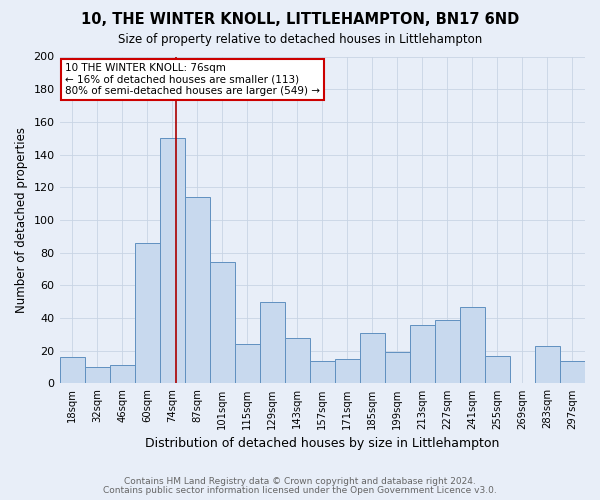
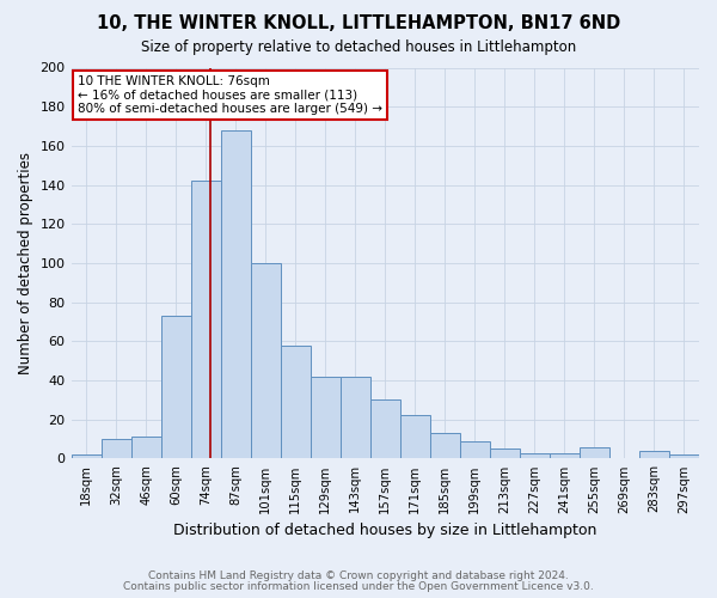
18sqm: 16 -> 2
60sqm: 86 -> 73
74sqm: 150 -> 142
87sqm: 114 -> 168
101sqm: 74 -> 100
115sqm: 24 -> 58
129sqm: 50 -> 42
143sqm: 28 -> 42
157sqm: 14 -> 30
171sqm: 15 -> 22
185sqm: 31 -> 13
199sqm: 19 -> 9
213sqm: 36 -> 5
227sqm: 39 -> 3
241sqm: 47 -> 3
255sqm: 17 -> 6
283sqm: 23 -> 4
297sqm: 14 -> 2
